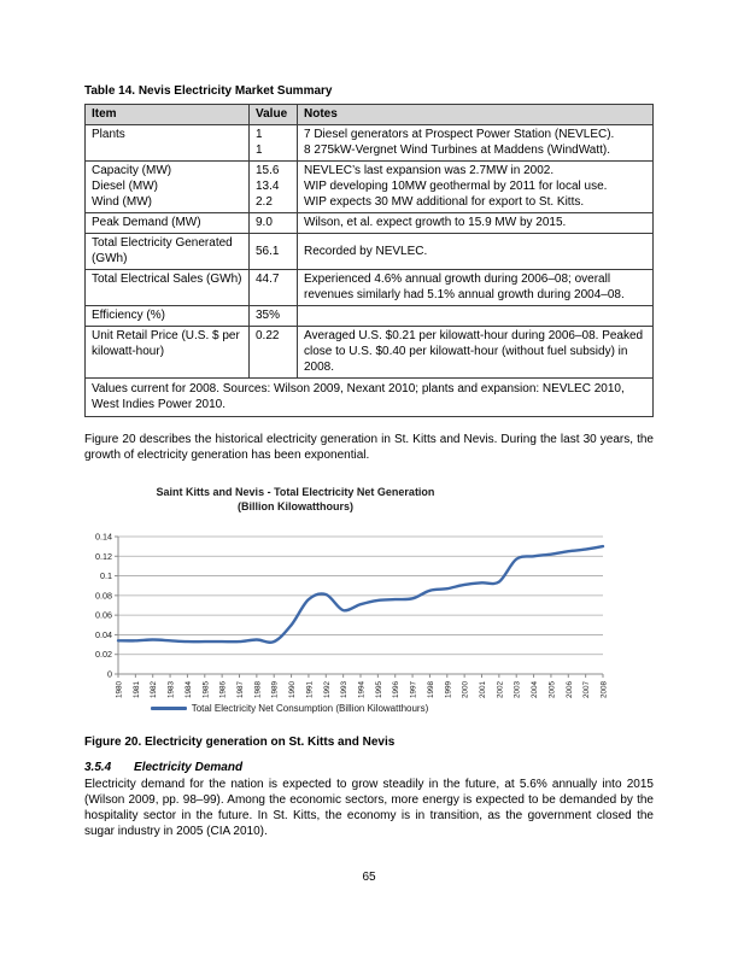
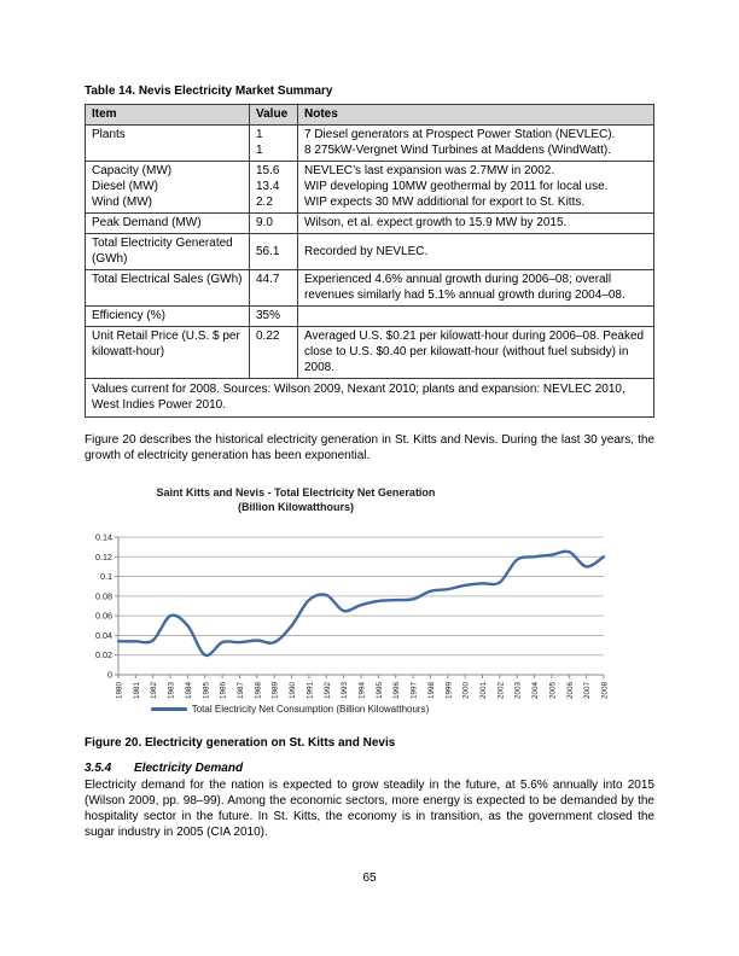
1983: 0.03 -> 0.06
1984: 0.03 -> 0.05
1985: 0.03 -> 0.02
2007: 0.13 -> 0.11
2008: 0.13 -> 0.12
